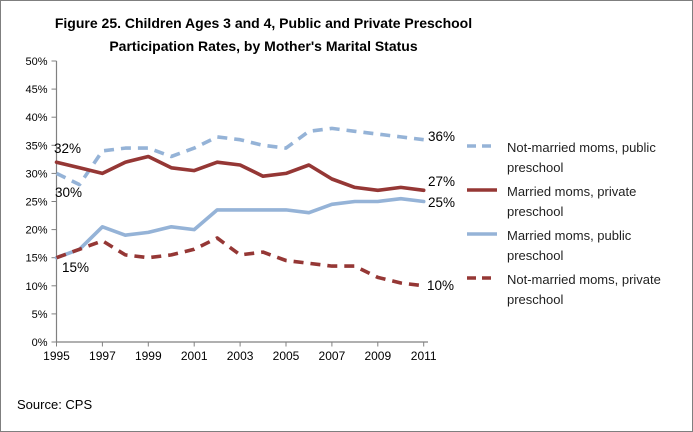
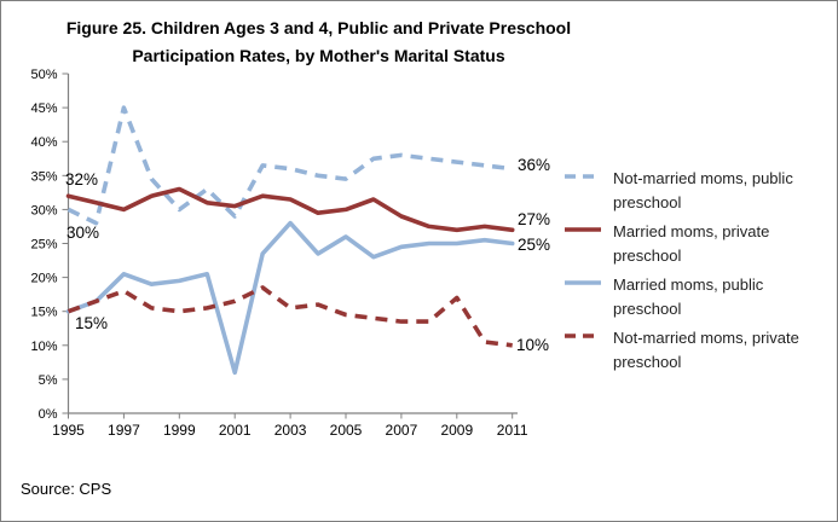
Not-married moms, public preschool/1997: 34% -> 45%
Not-married moms, public preschool/1999: 34% -> 30%
Not-married moms, public preschool/2001: 34% -> 29%
Married moms, public preschool/2001: 20% -> 6%
Married moms, public preschool/2003: 24% -> 28%
Married moms, public preschool/2005: 24% -> 26%
Not-married moms, private preschool/2009: 12% -> 17%
